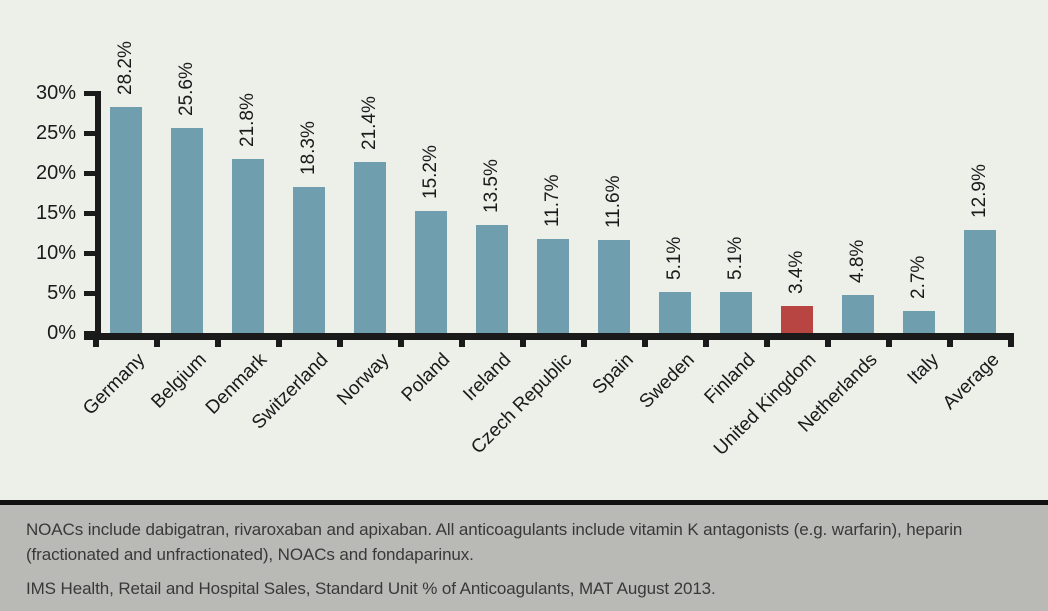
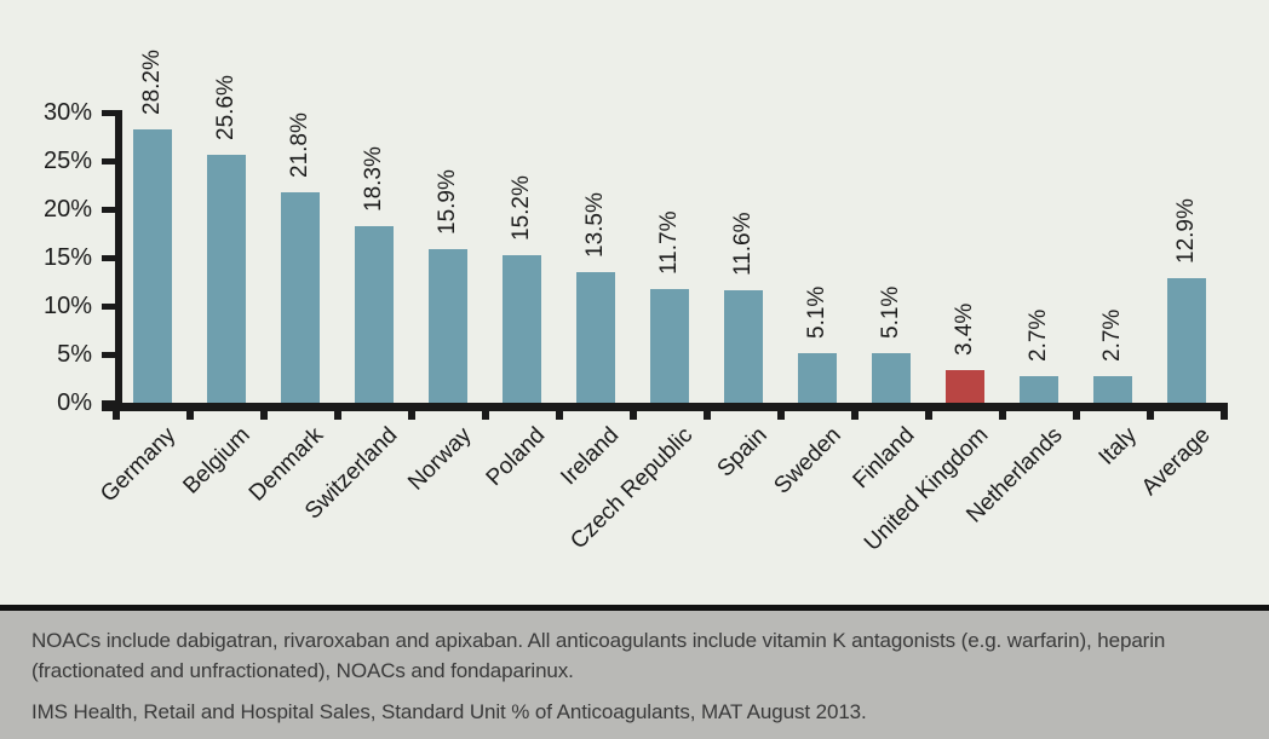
Norway: 21.4% -> 15.9%
Netherlands: 4.8% -> 2.7%
